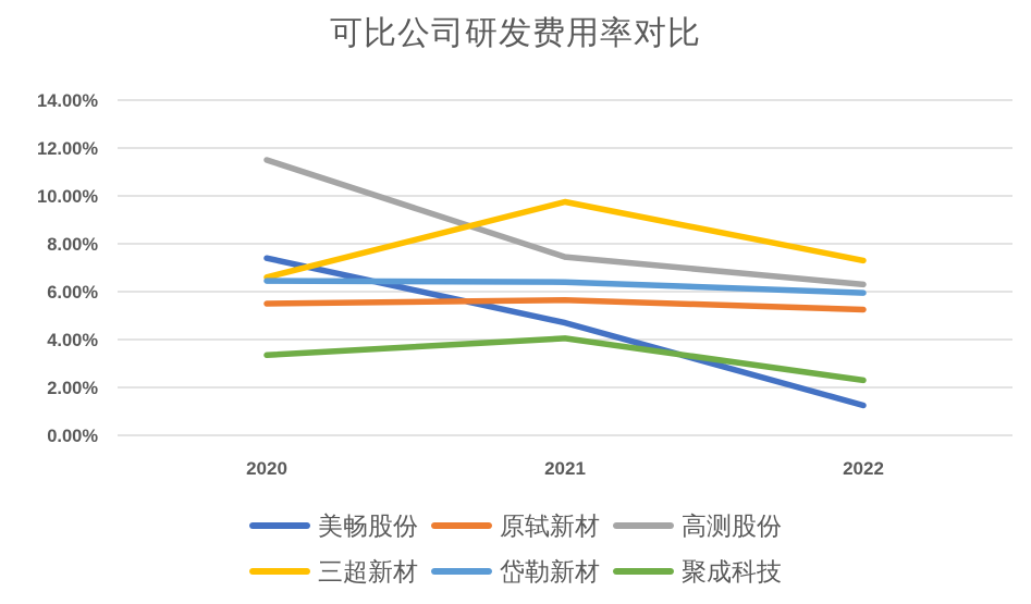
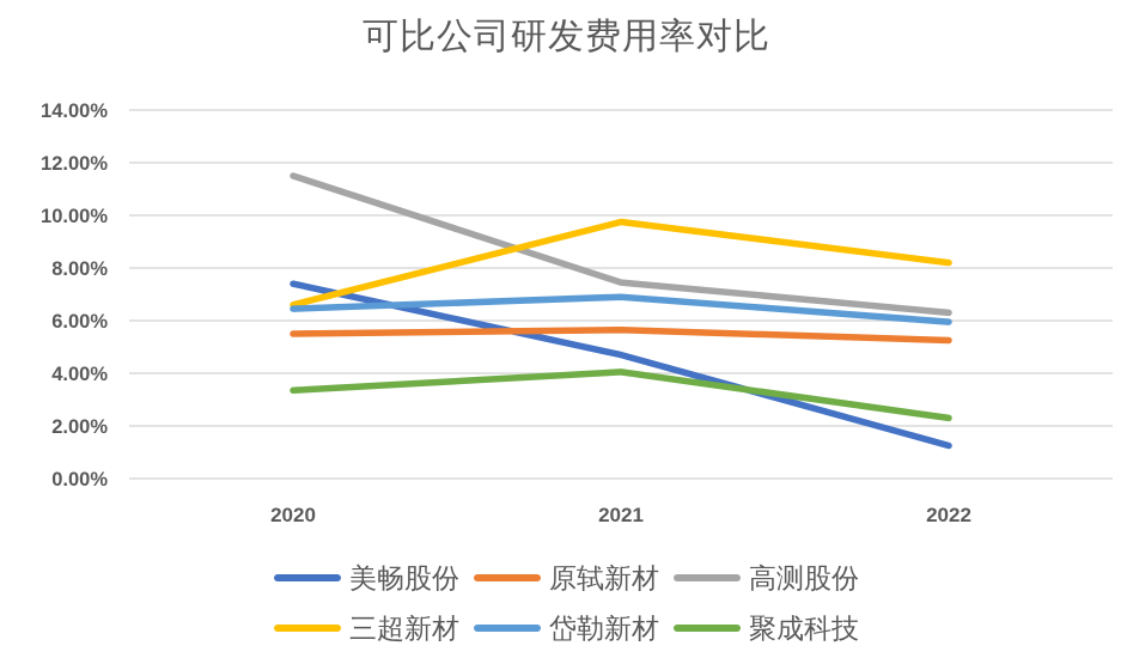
岱勒新材/2021: 6.4% -> 6.9%
三超新材/2022: 7.3% -> 8.2%
